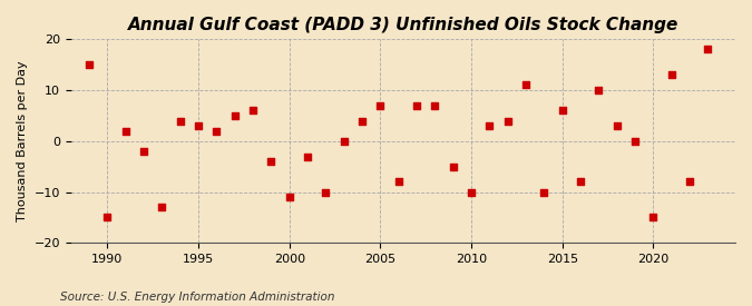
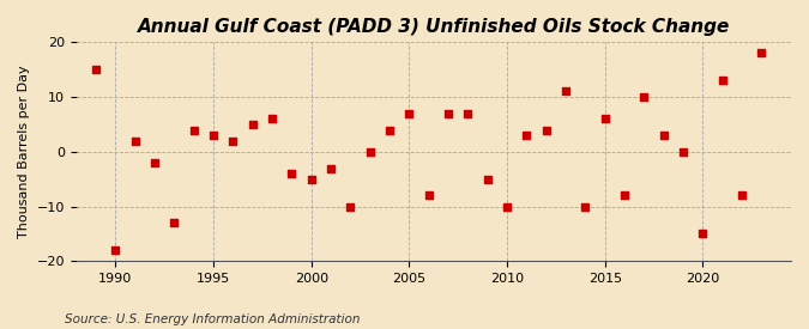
1990: -15 -> -18
2000: -11 -> -5
